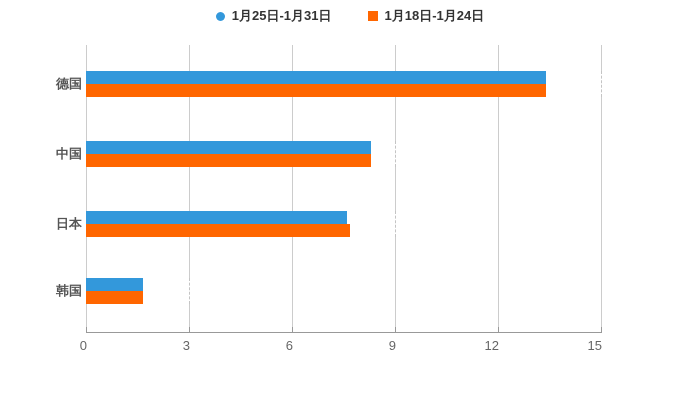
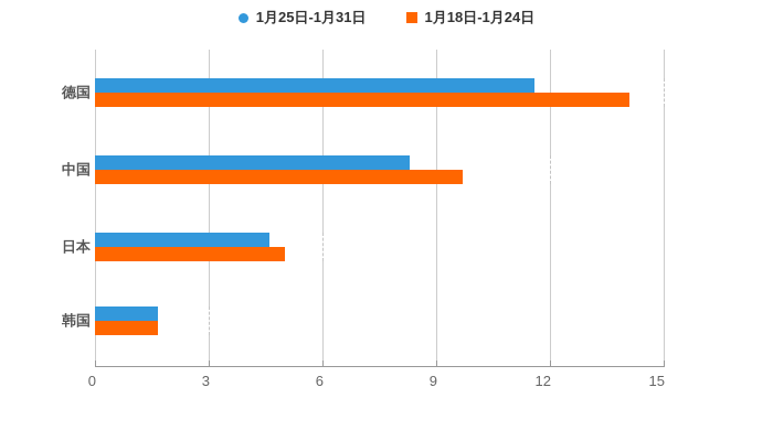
1月25日-1月31日/德国: 13.4 -> 11.6
1月18日-1月24日/德国: 13.4 -> 14.1
1月18日-1月24日/中国: 8.3 -> 9.7
1月25日-1月31日/日本: 7.6 -> 4.6
1月18日-1月24日/日本: 7.7 -> 5.0
